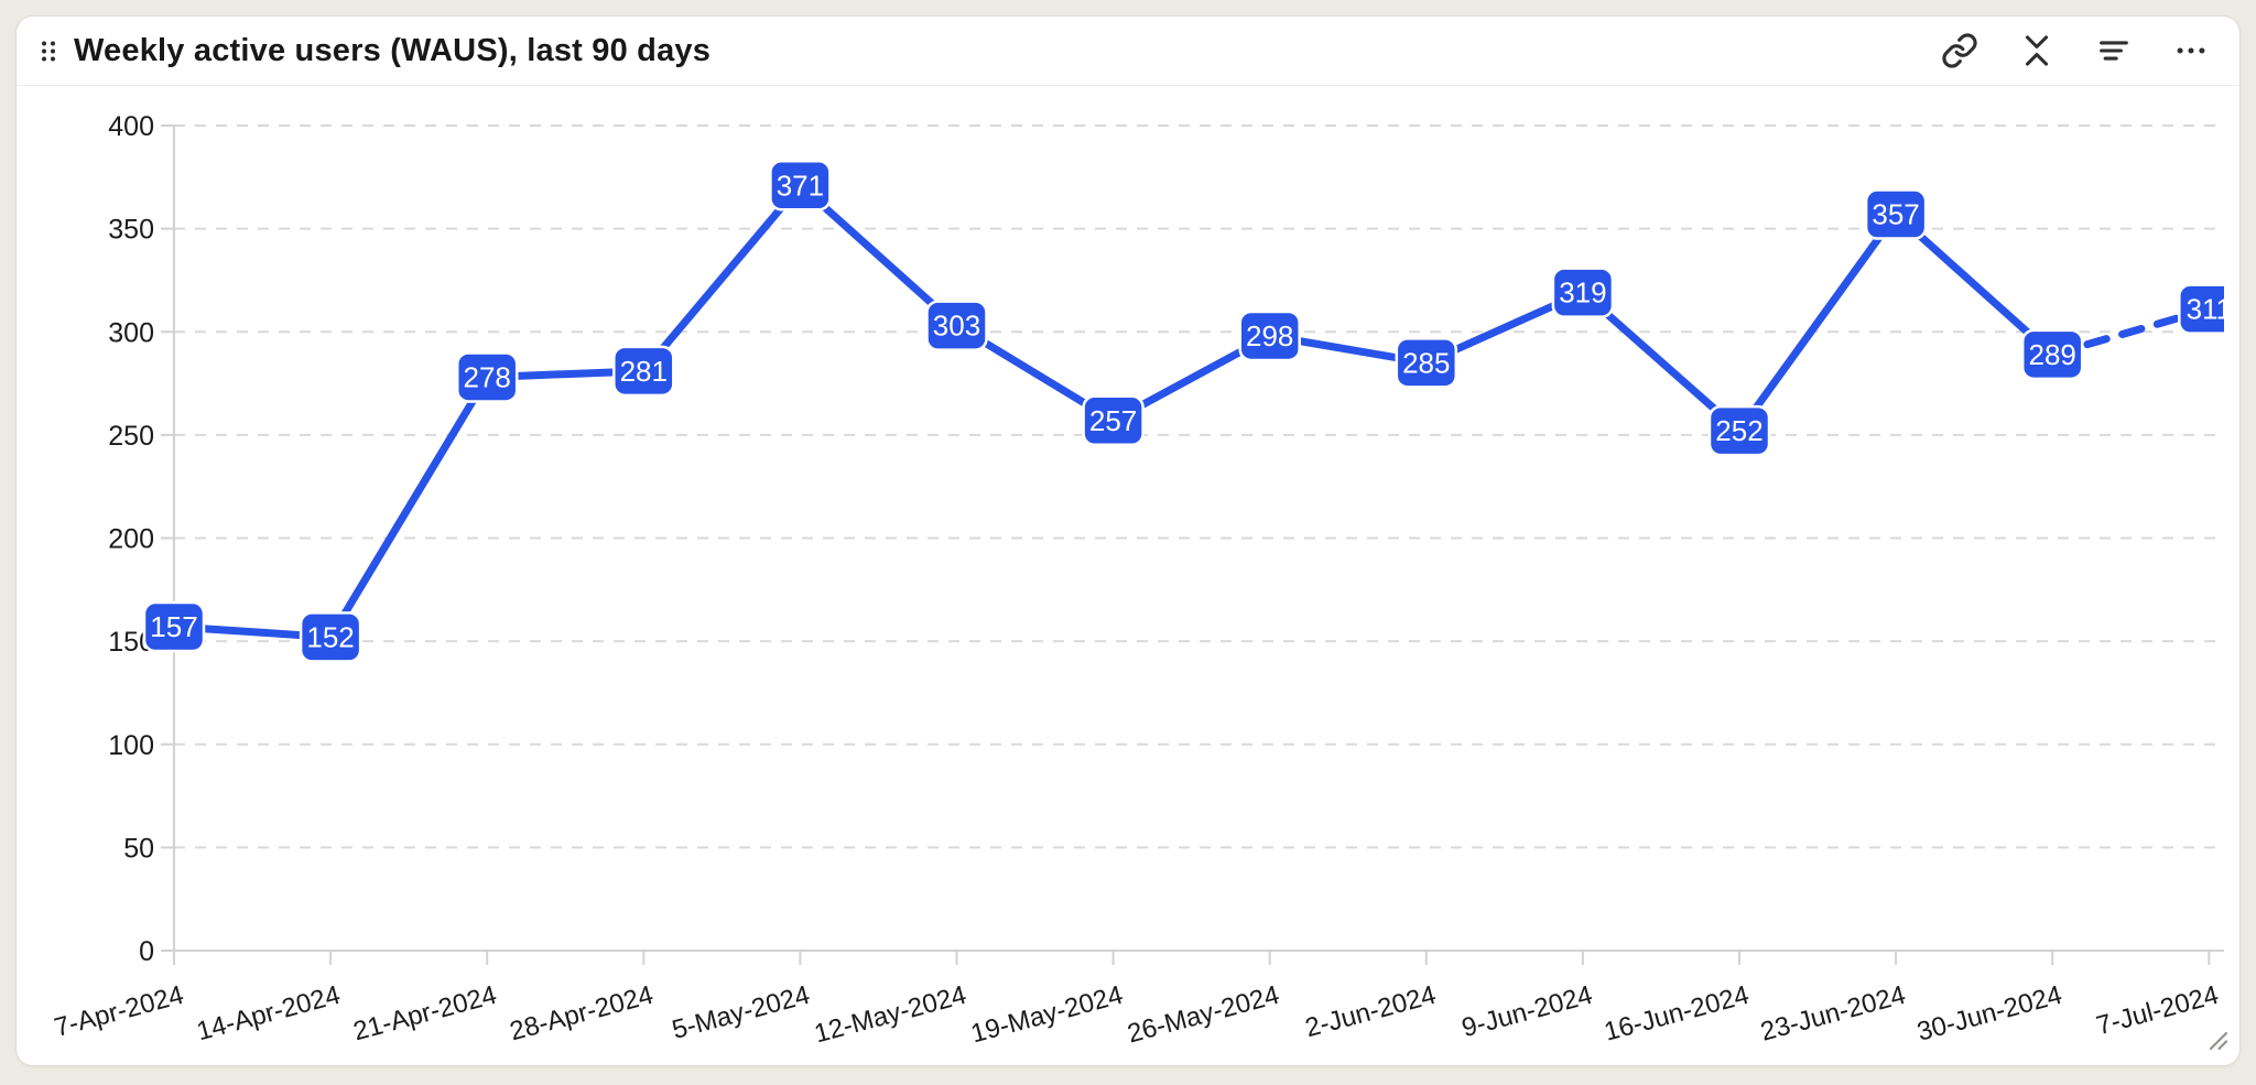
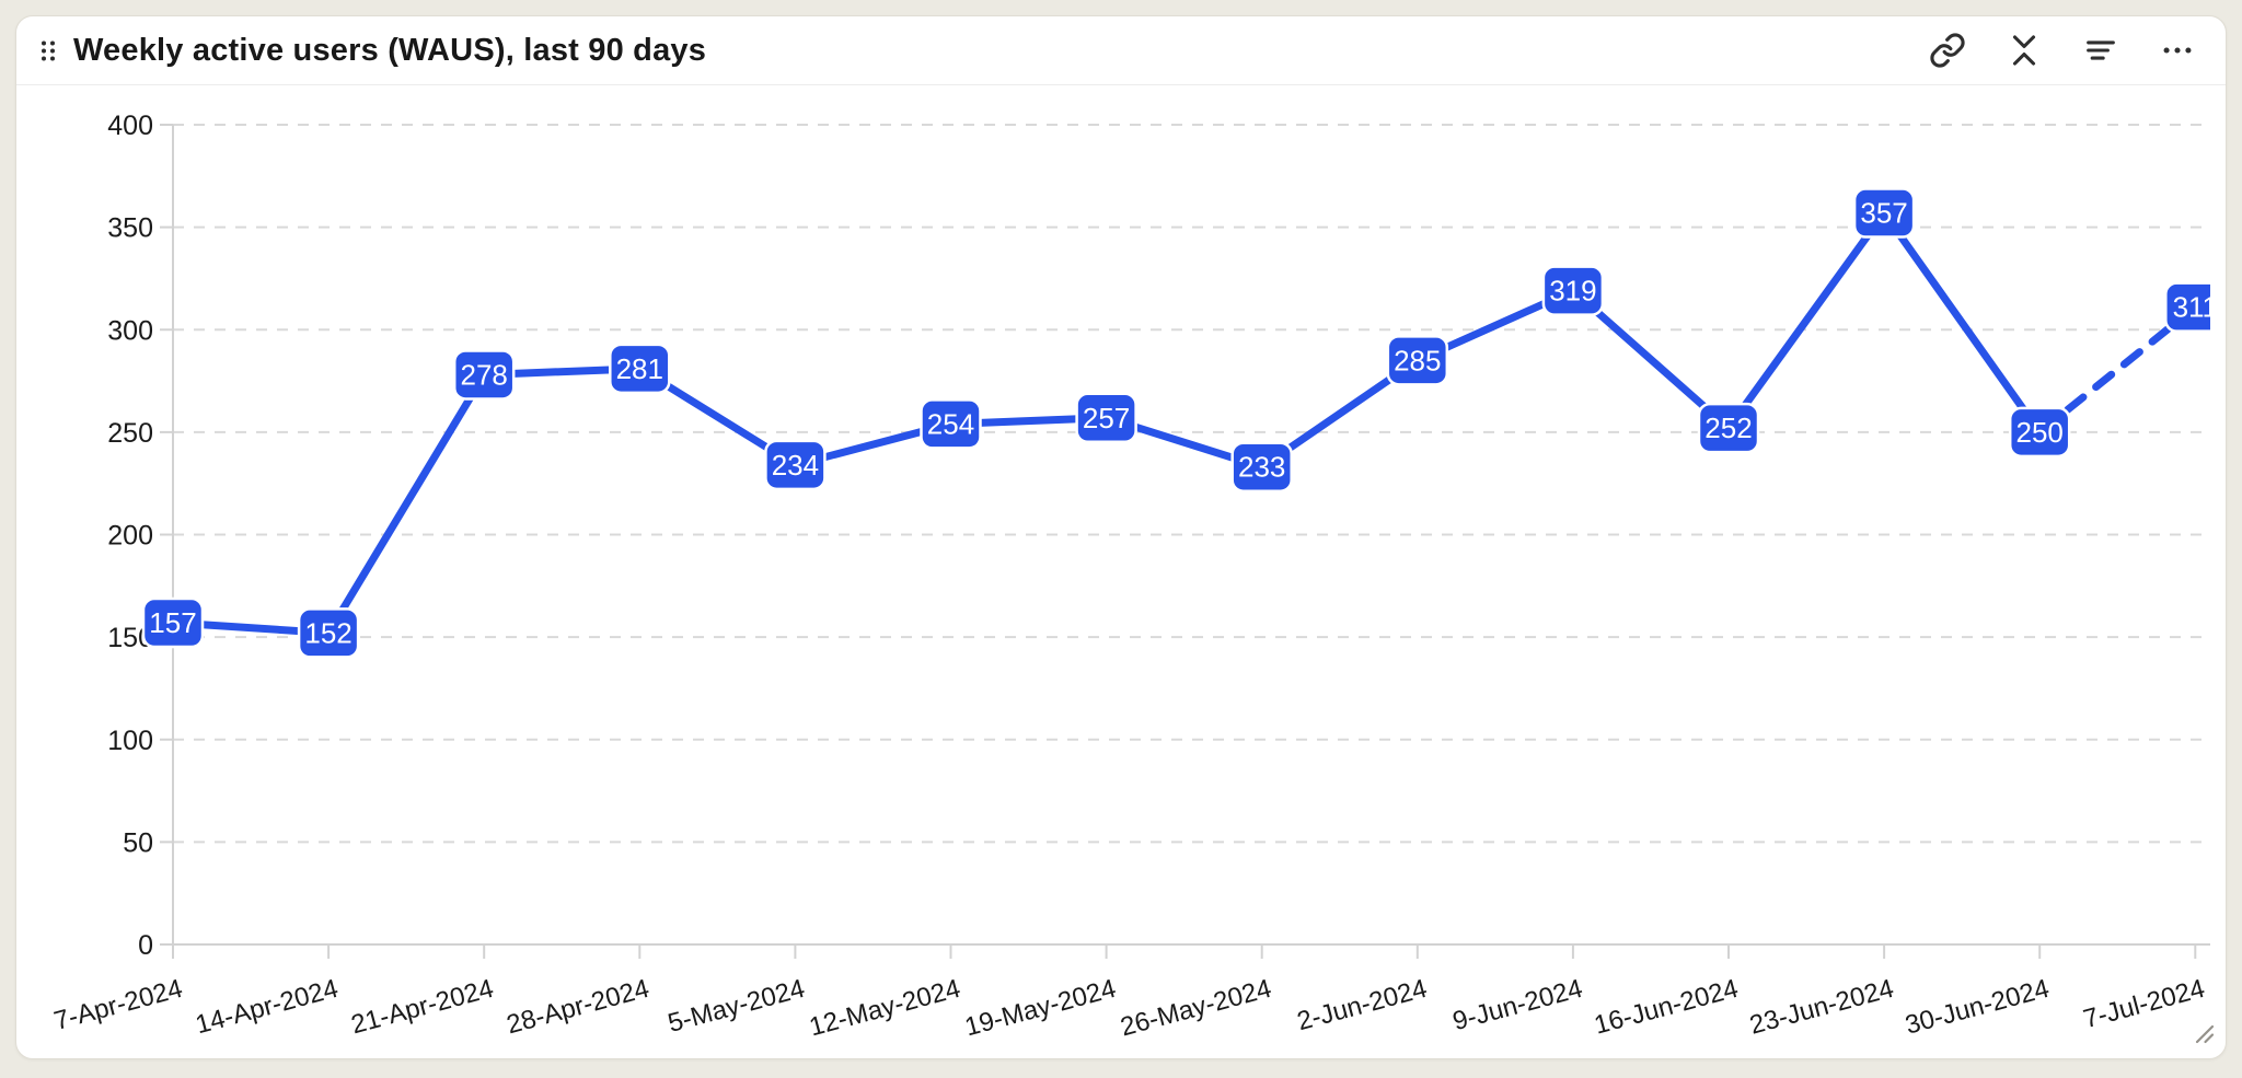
5-May-2024: 371 -> 234
12-May-2024: 303 -> 254
26-May-2024: 298 -> 233
30-Jun-2024: 289 -> 250
